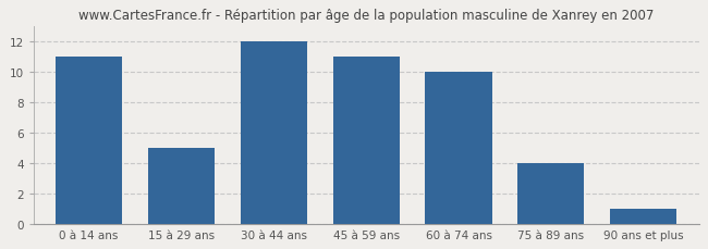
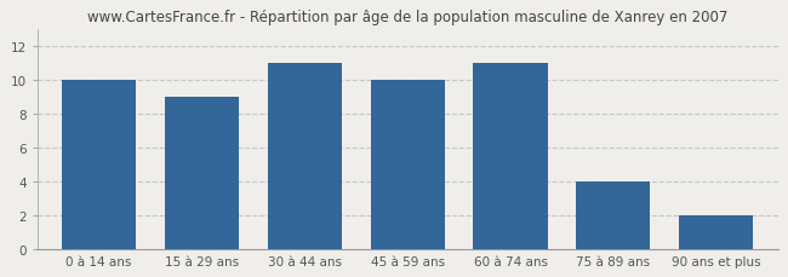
0 à 14 ans: 11 -> 10
15 à 29 ans: 5 -> 9
30 à 44 ans: 12 -> 11
45 à 59 ans: 11 -> 10
60 à 74 ans: 10 -> 11
90 ans et plus: 1 -> 2
